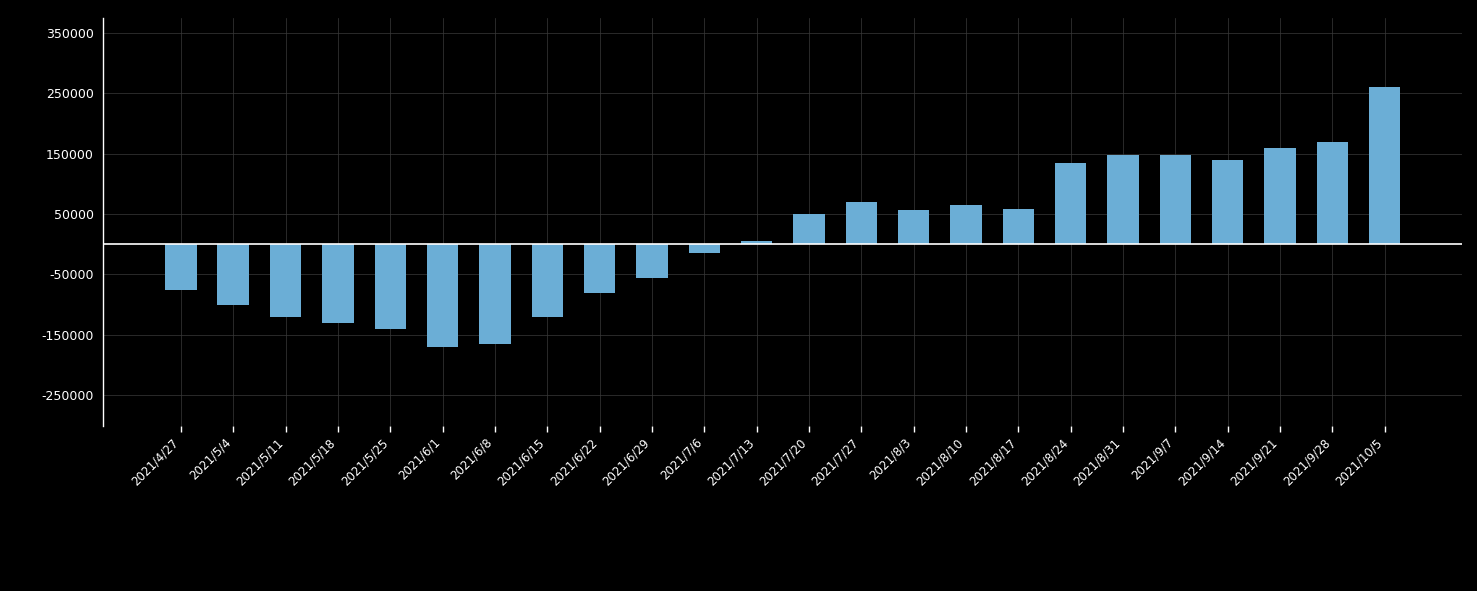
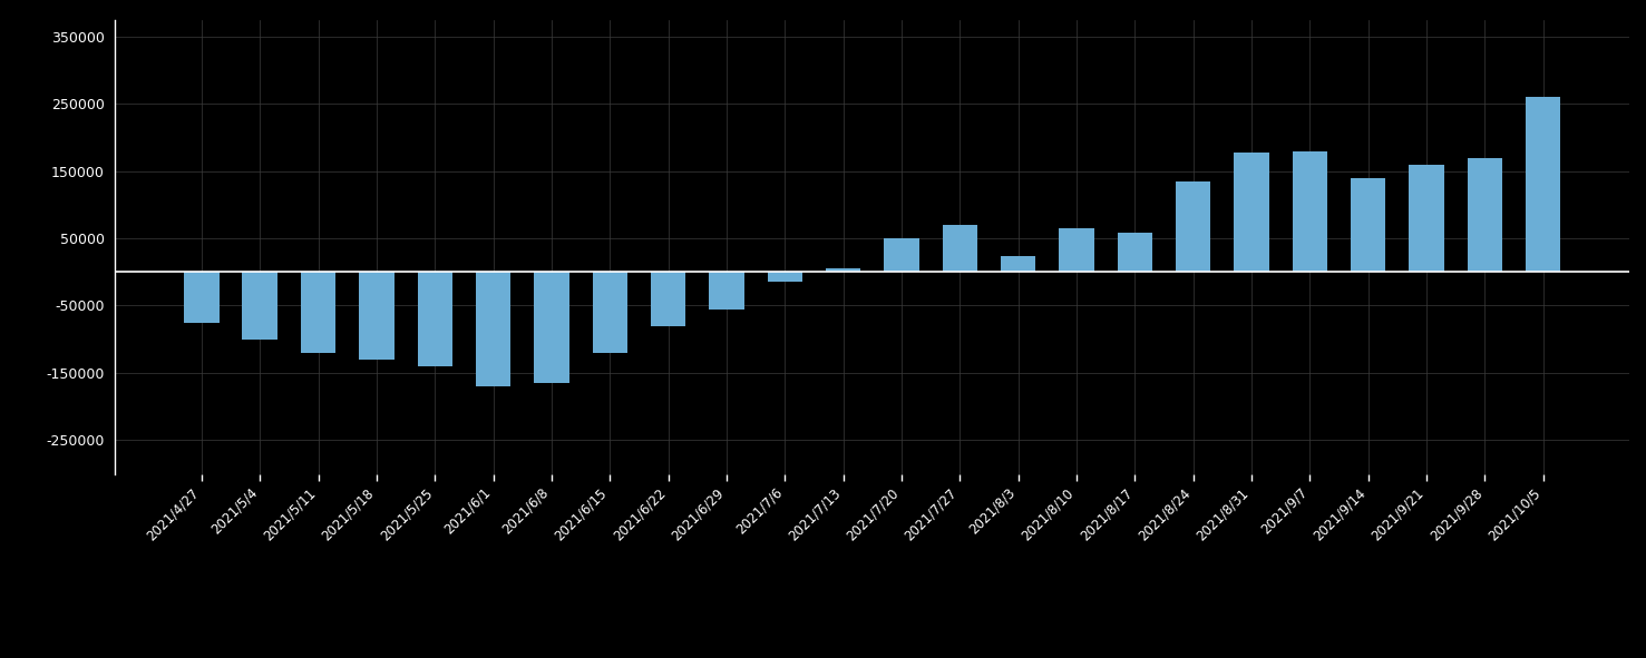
2021/8/3: 57000 -> 24000
2021/8/31: 148000 -> 178000
2021/9/7: 148000 -> 180000
